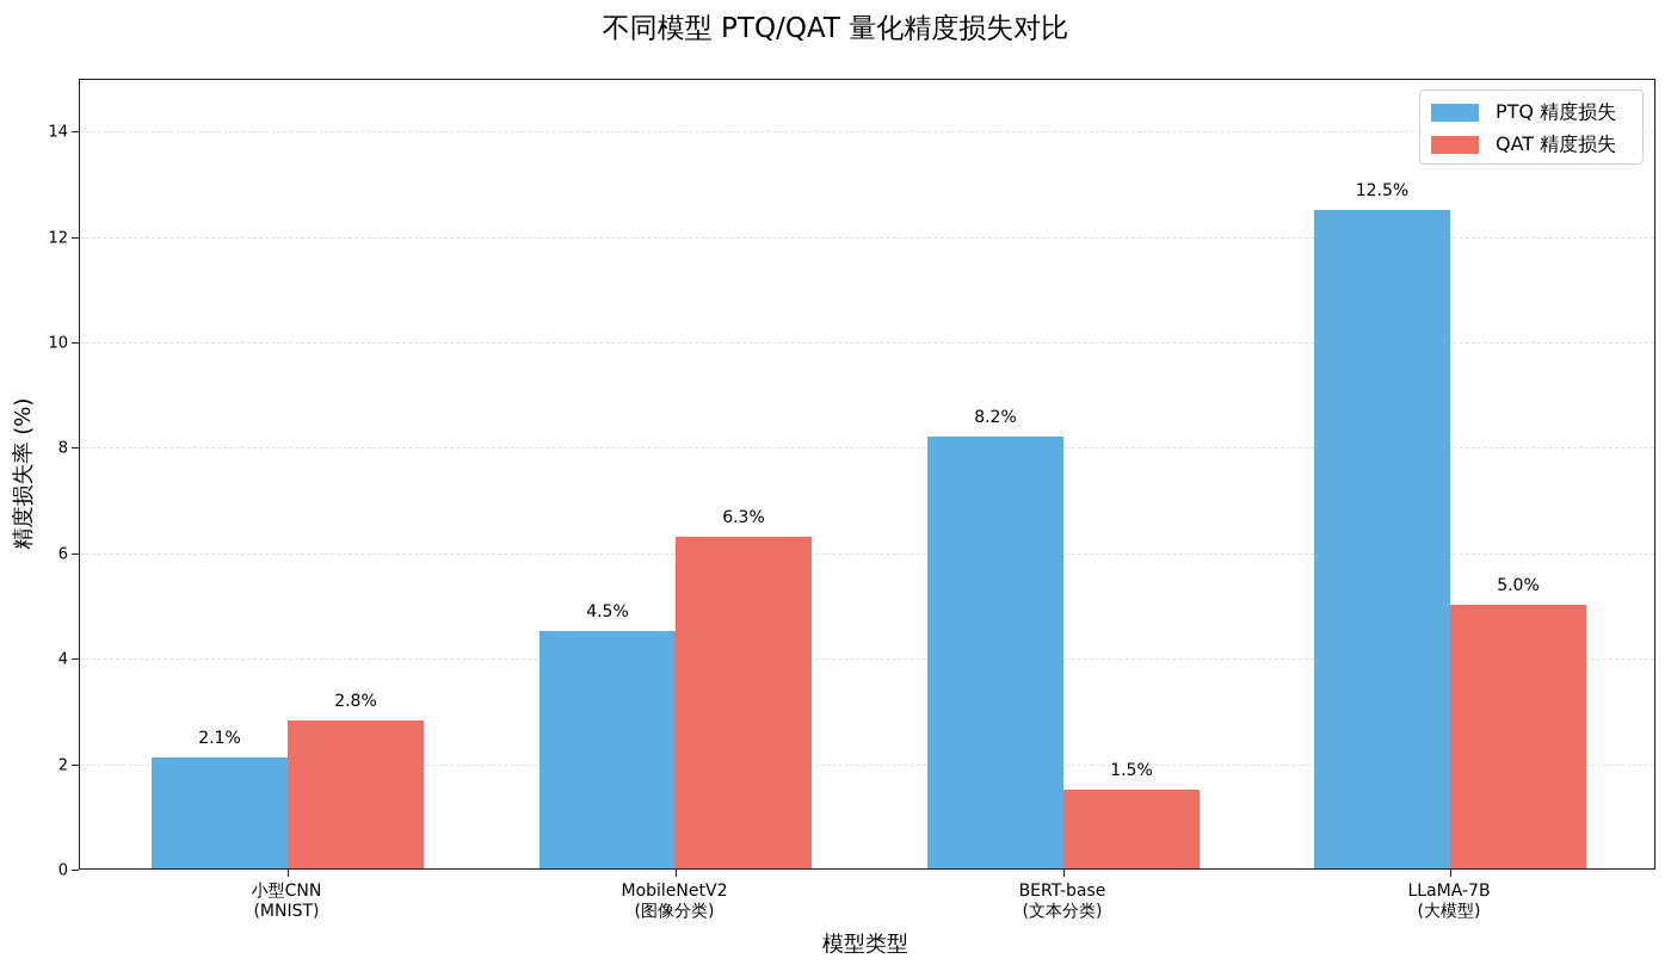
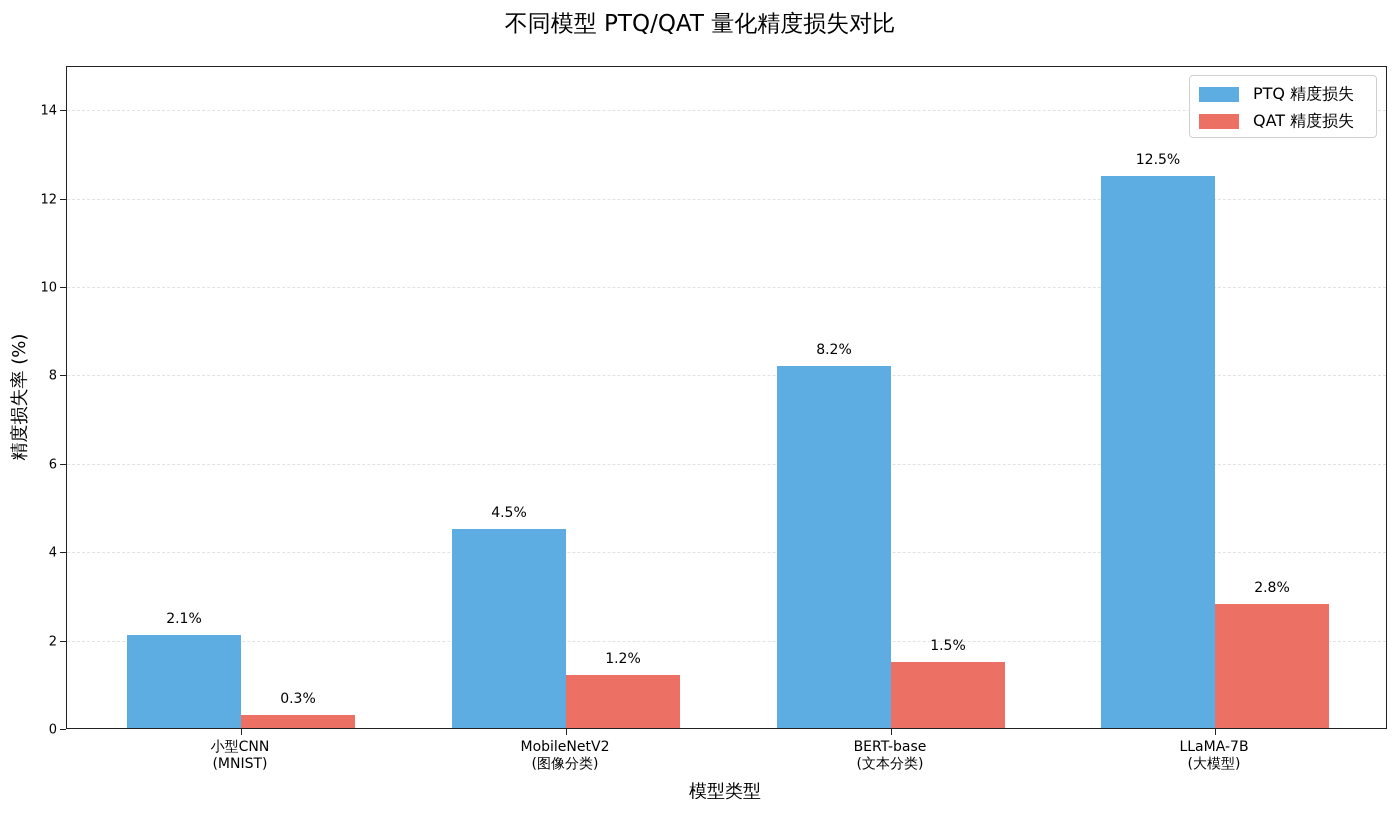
QAT 精度损失/小型CNN (MNIST): 2.8% -> 0.3%
QAT 精度损失/MobileNetV2 (图像分类): 6.3% -> 1.2%
QAT 精度损失/LLaMA-7B (大模型): 5.0% -> 2.8%
